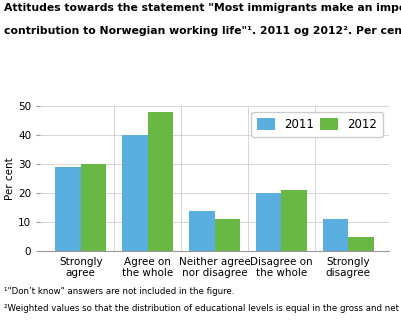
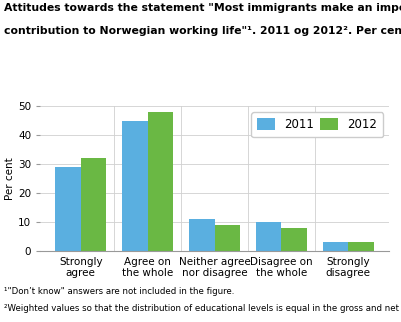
2012/Strongly agree: 30 -> 32
2011/Agree on the whole: 40 -> 45
2011/Neither agree nor disagree: 14 -> 11
2012/Neither agree nor disagree: 11 -> 9
2011/Disagree on the whole: 20 -> 10
2012/Disagree on the whole: 21 -> 8
2011/Strongly disagree: 11 -> 3
2012/Strongly disagree: 5 -> 3
